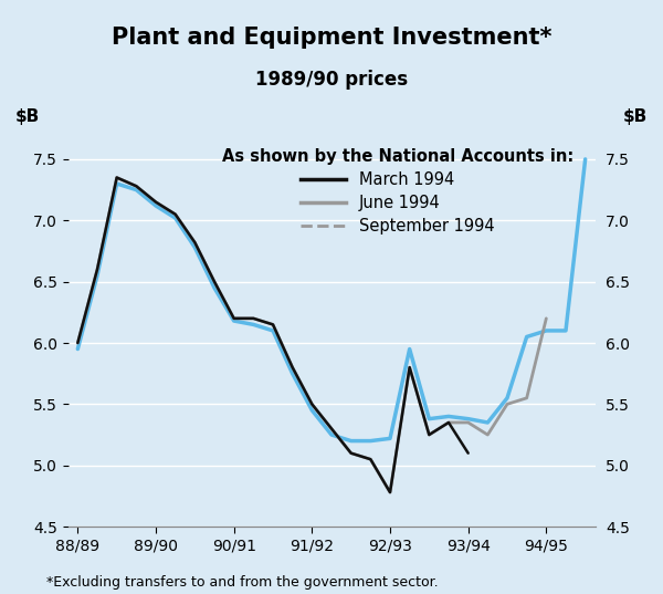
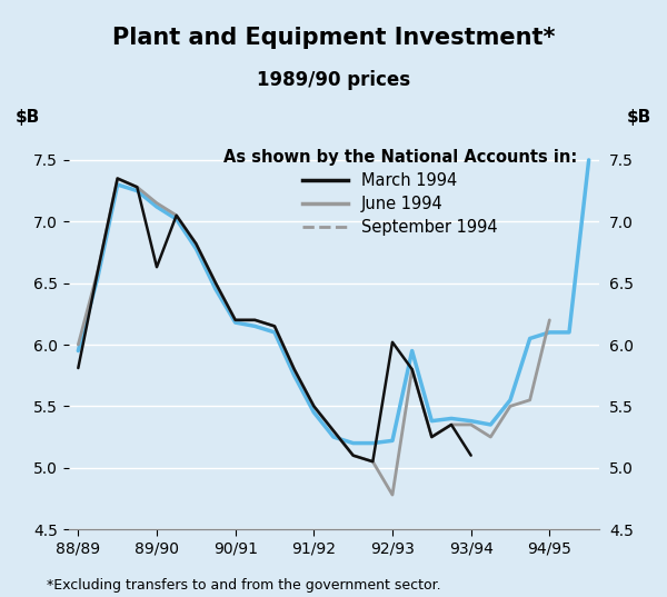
March 1994/88/89: 6.00 -> 5.81
March 1994/89/90: 7.15 -> 6.63
March 1994/92/93: 4.78 -> 6.02
